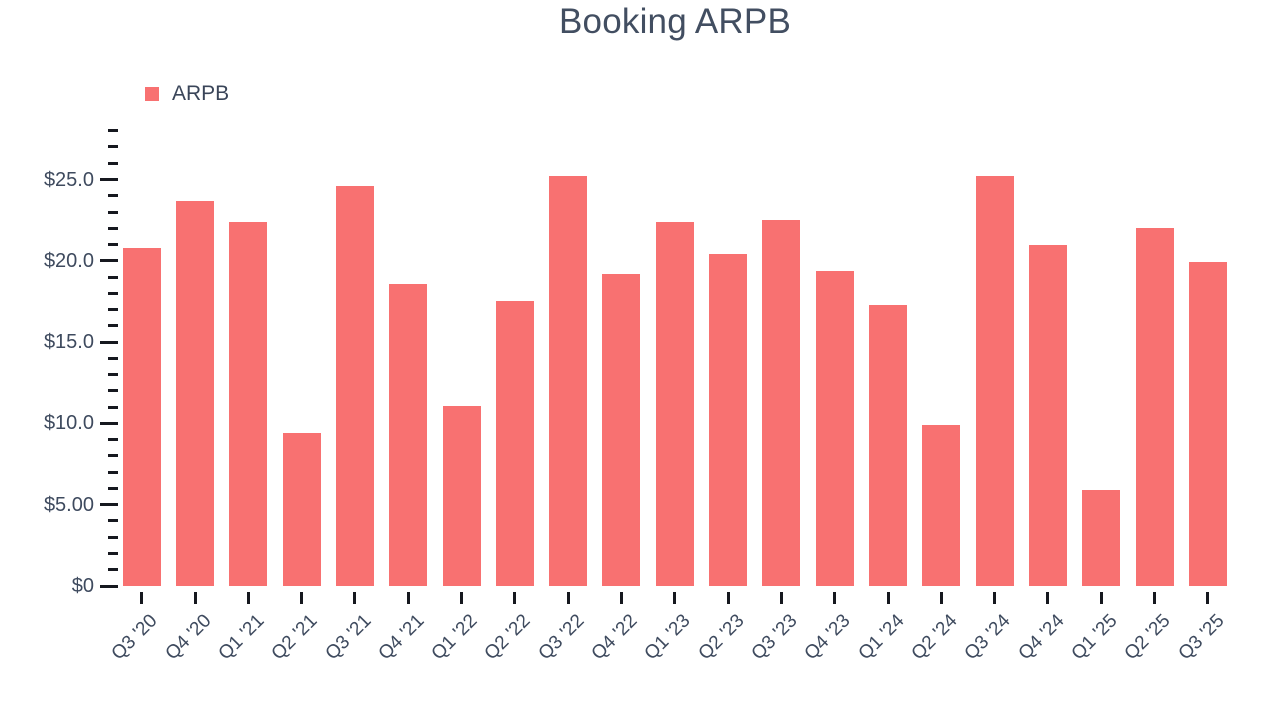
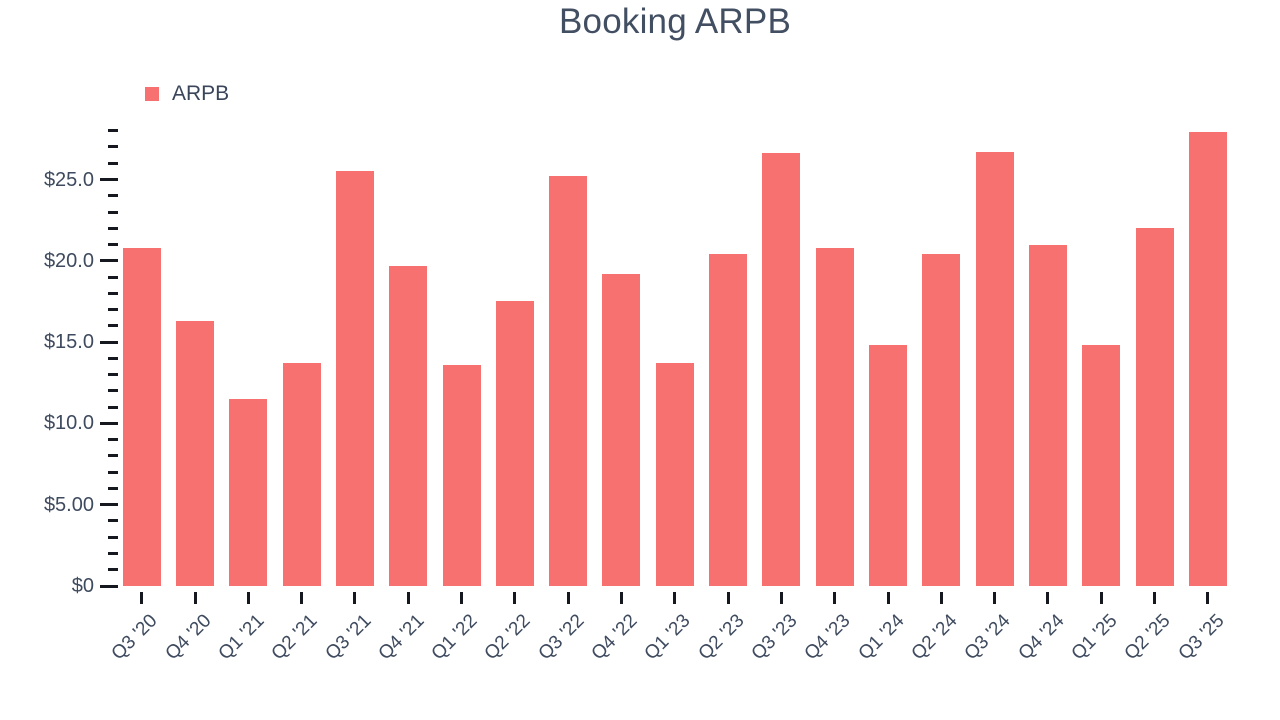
Q4 '20: $23.7 -> $16.3
Q1 '21: $22.4 -> $11.5
Q2 '21: $9.4 -> $13.7
Q3 '21: $24.6 -> $25.5
Q4 '21: $18.6 -> $19.7
Q1 '22: $11.1 -> $13.6
Q1 '23: $22.4 -> $13.7
Q3 '23: $22.5 -> $26.6
Q4 '23: $19.4 -> $20.8
Q1 '24: $17.3 -> $14.8
Q2 '24: $9.9 -> $20.4
Q3 '24: $25.2 -> $26.7
Q1 '25: $5.9 -> $14.8
Q3 '25: $19.9 -> $27.9
